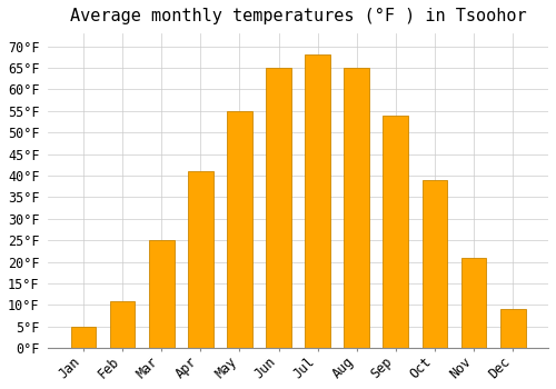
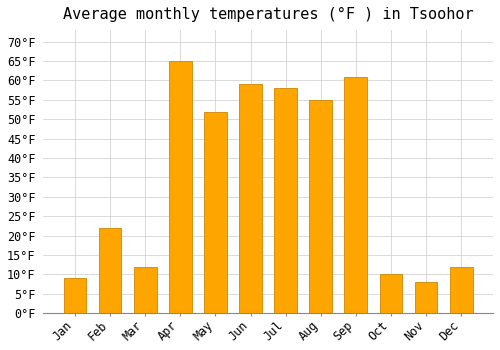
Jan: 5°F -> 9°F
Feb: 11°F -> 22°F
Mar: 25°F -> 12°F
Apr: 41°F -> 65°F
May: 55°F -> 52°F
Jun: 65°F -> 59°F
Jul: 68°F -> 58°F
Aug: 65°F -> 55°F
Sep: 54°F -> 61°F
Oct: 39°F -> 10°F
Nov: 21°F -> 8°F
Dec: 9°F -> 12°F
